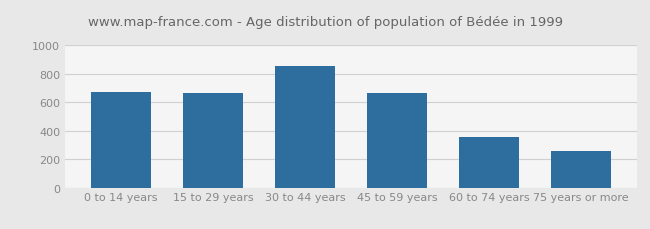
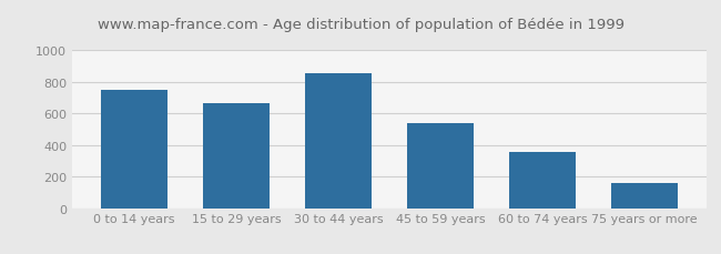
0 to 14 years: 670 -> 750
45 to 59 years: 660 -> 540
75 years or more: 260 -> 160
